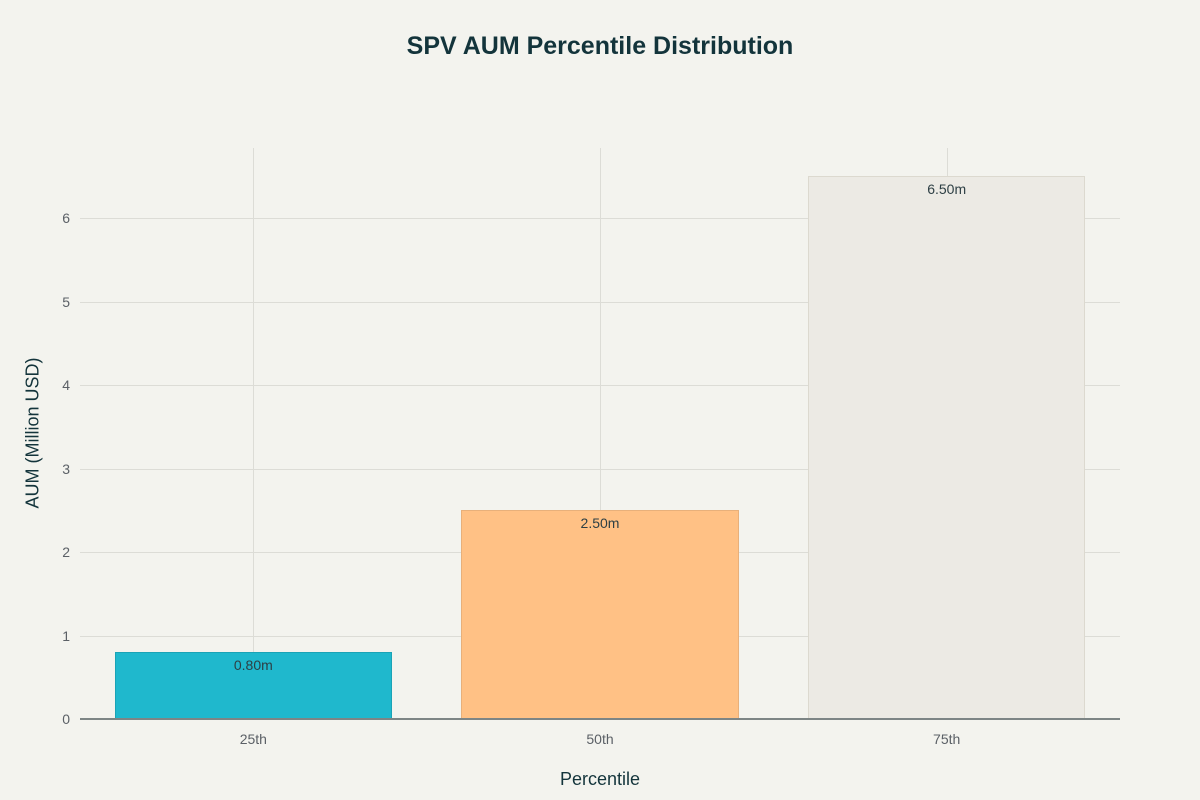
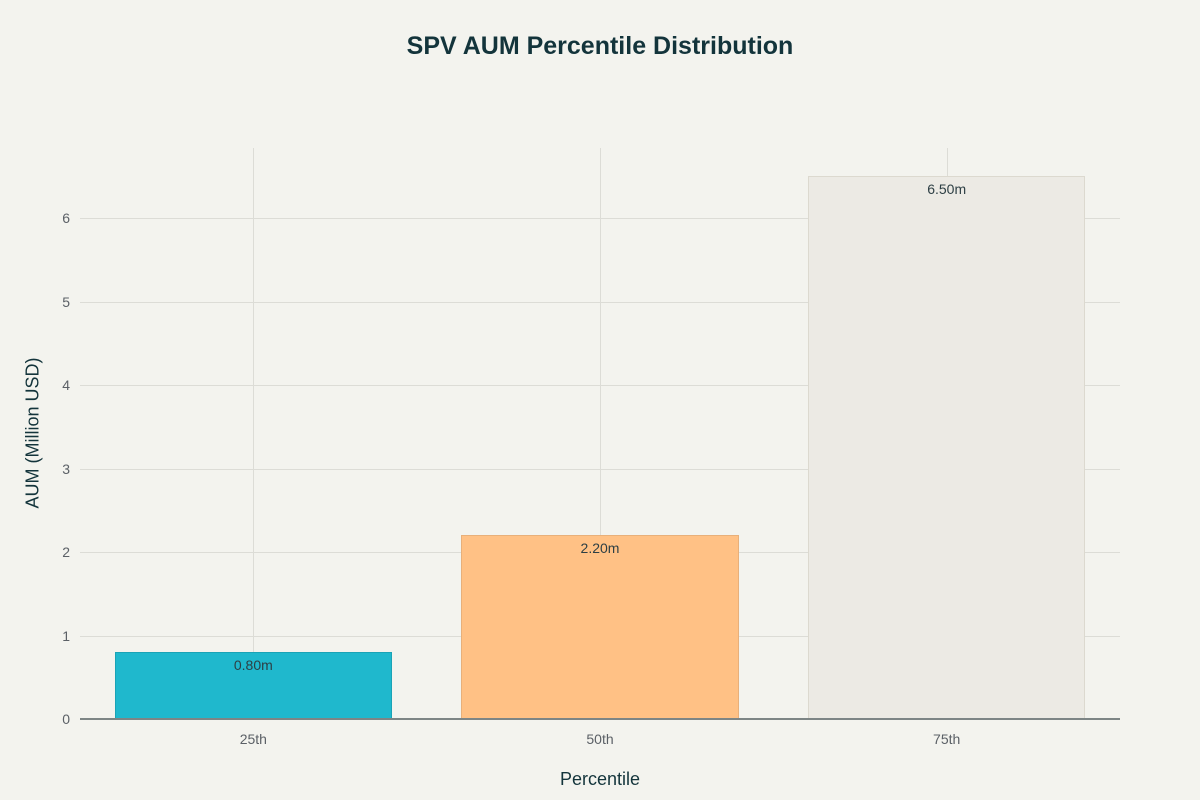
50th: 2.50m -> 2.20m
